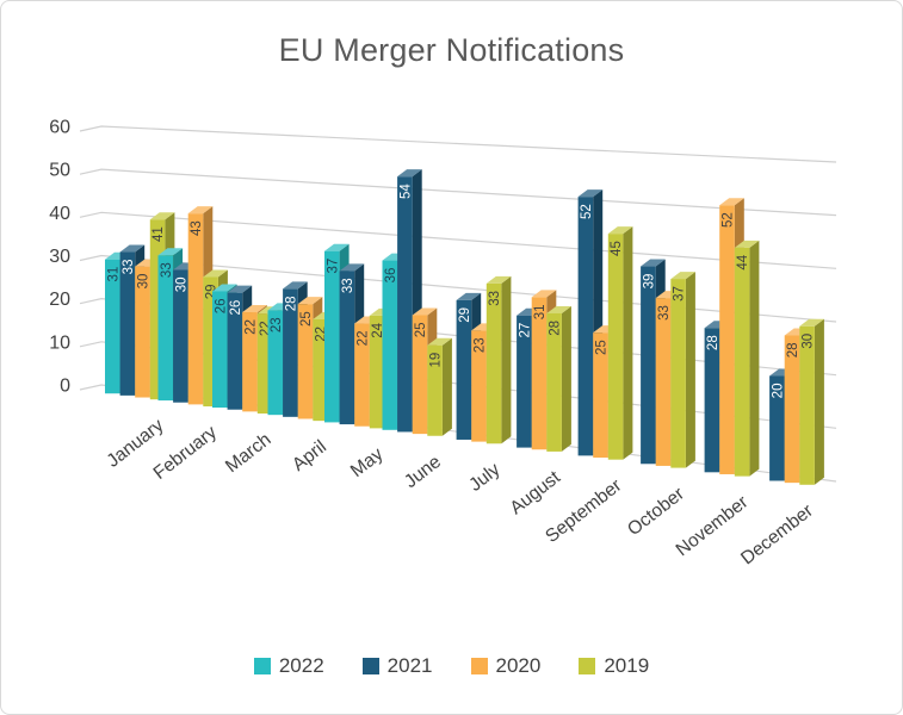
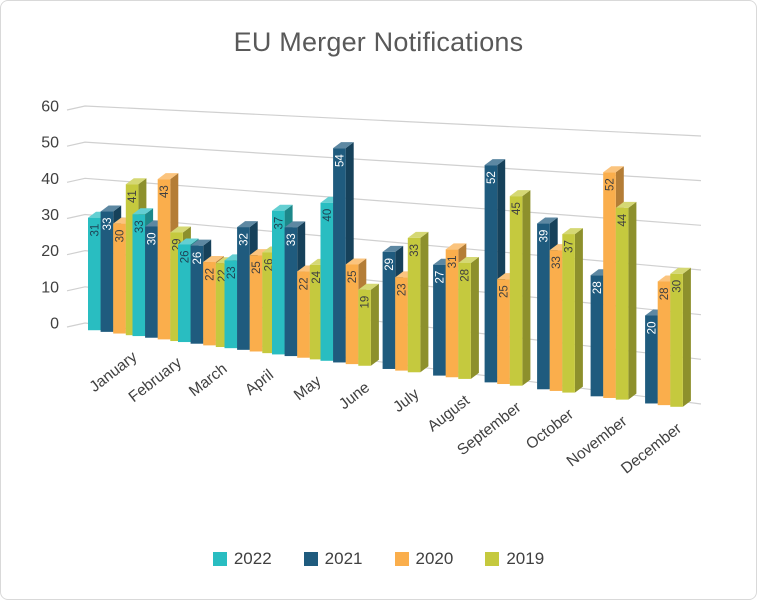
2021/April: 28 -> 32
2019/April: 22 -> 26
2022/June: 36 -> 40
